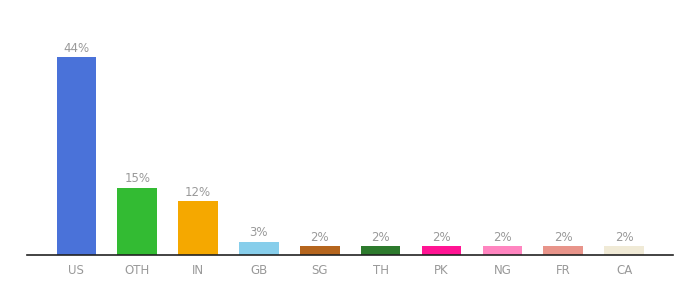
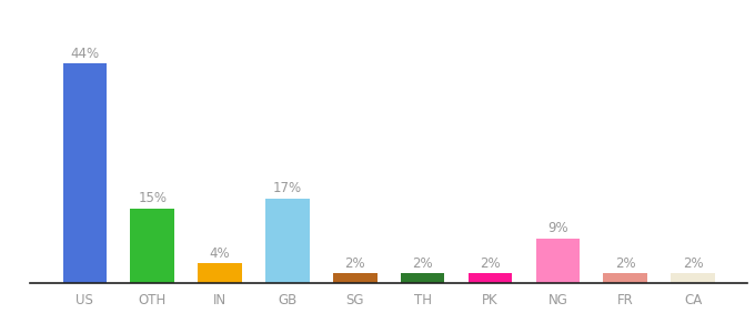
IN: 12% -> 4%
GB: 3% -> 17%
NG: 2% -> 9%
